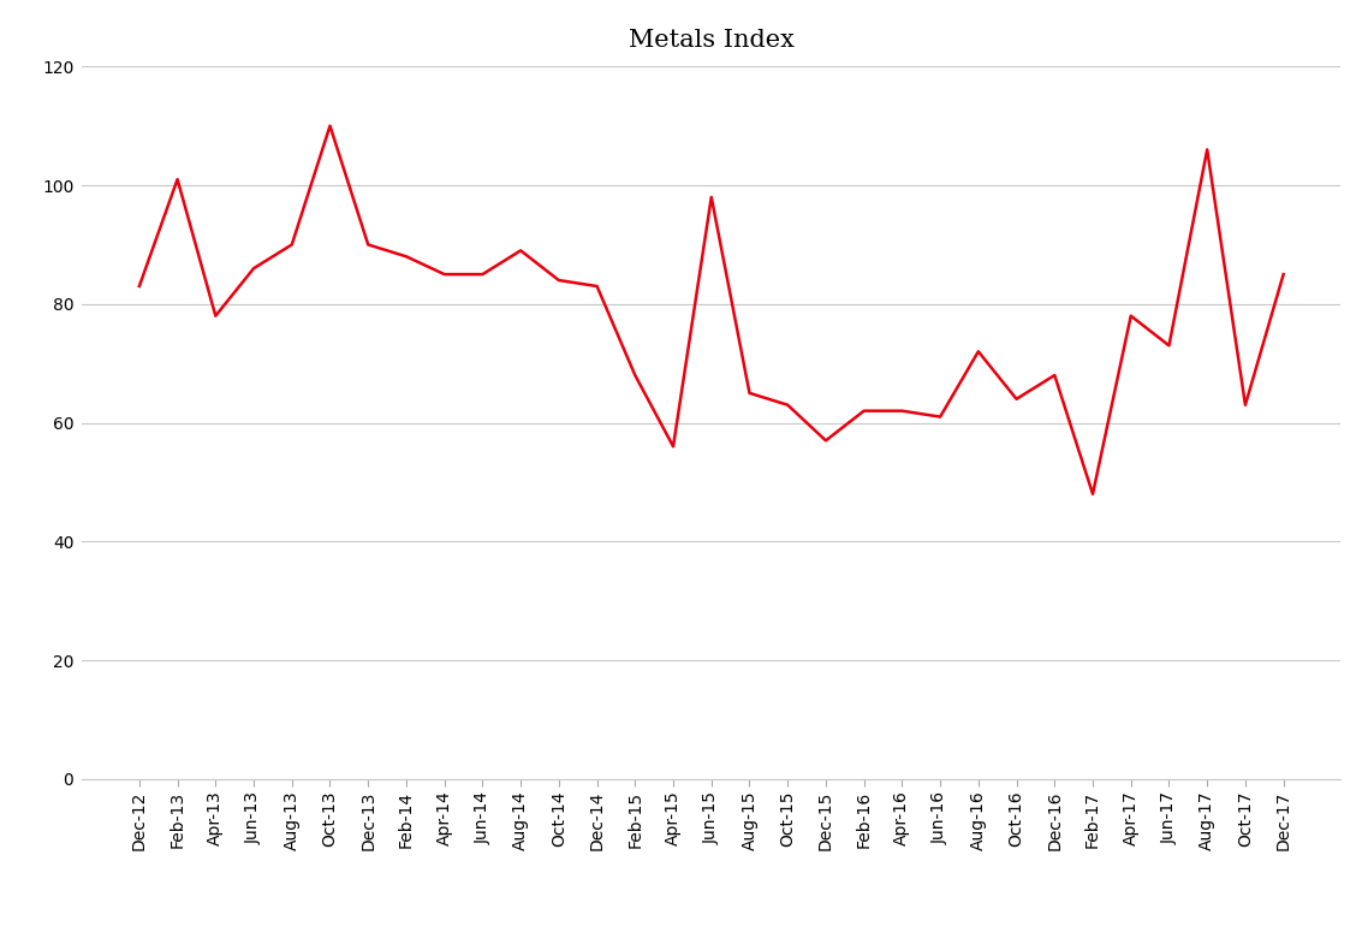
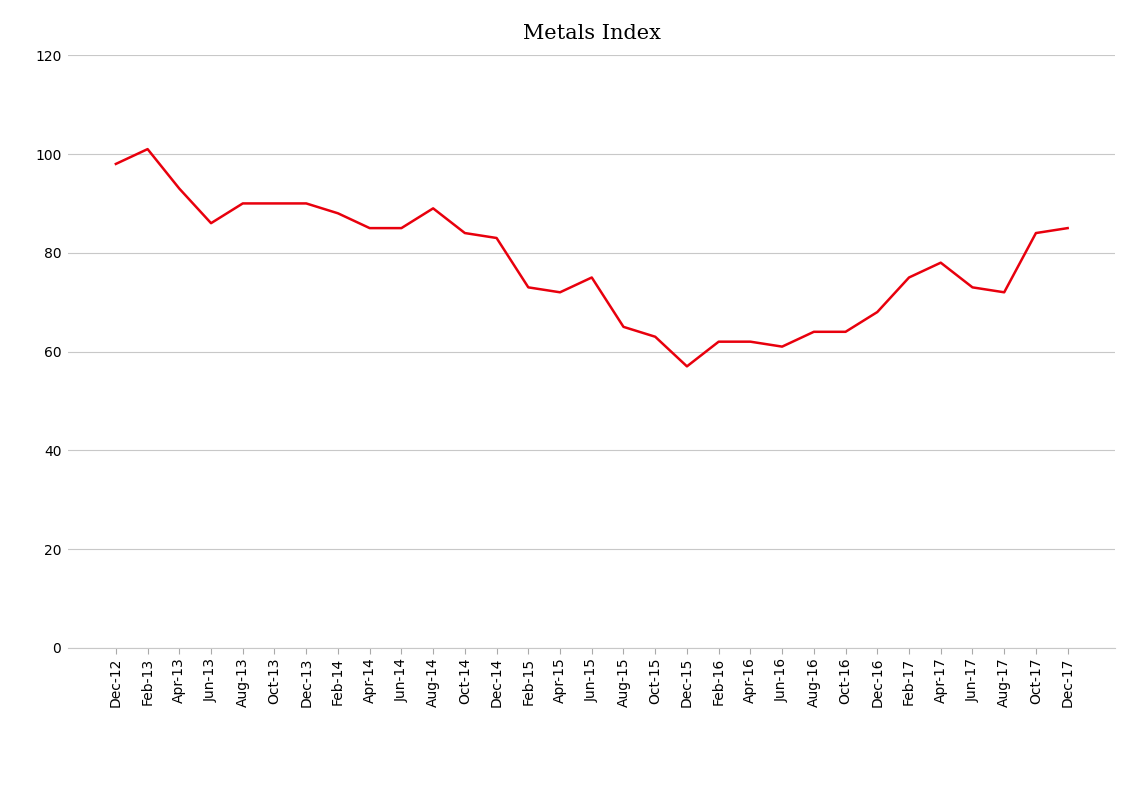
Dec-12: 83 -> 98
Apr-13: 78 -> 93
Oct-13: 110 -> 90
Feb-15: 68 -> 73
Apr-15: 56 -> 72
Jun-15: 98 -> 75
Aug-16: 72 -> 64
Feb-17: 48 -> 75
Aug-17: 106 -> 72
Oct-17: 63 -> 84
